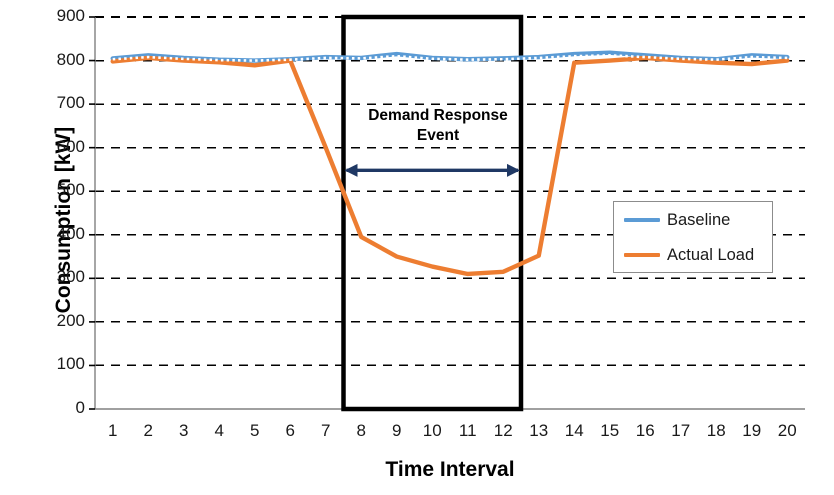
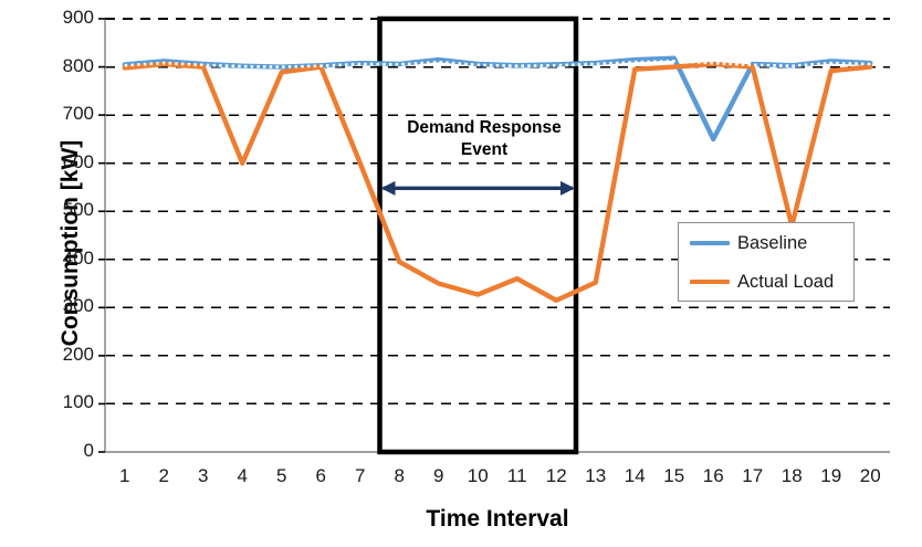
Actual Load/4: 800 -> 600
Actual Load/11: 310 -> 360
Baseline/16: 810 -> 650
Actual Load/18: 800 -> 470
